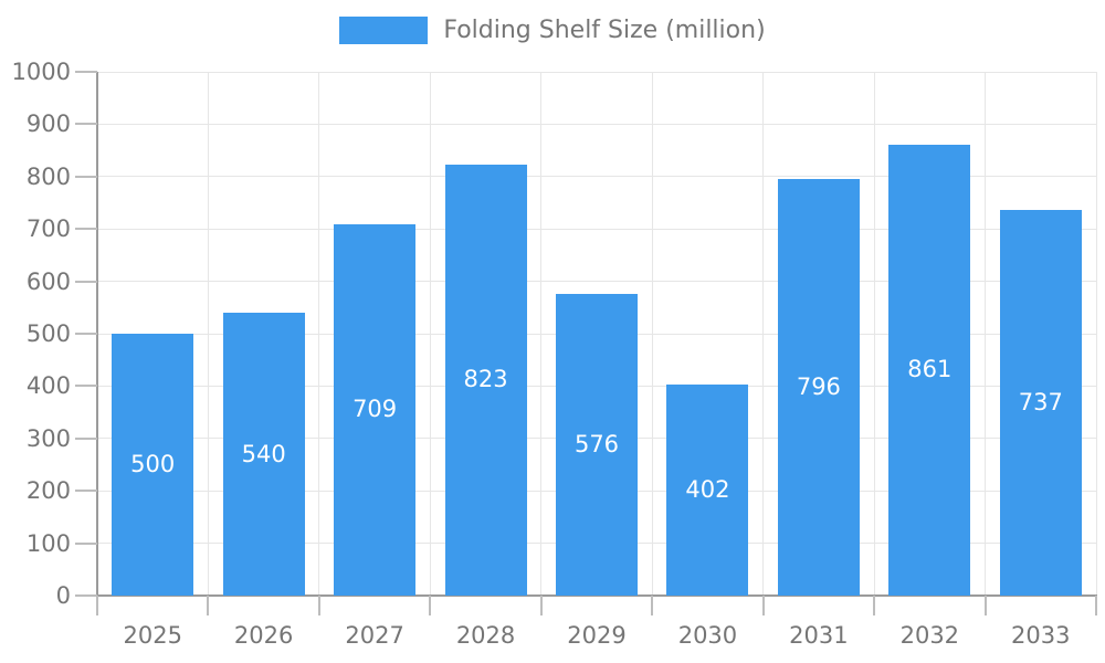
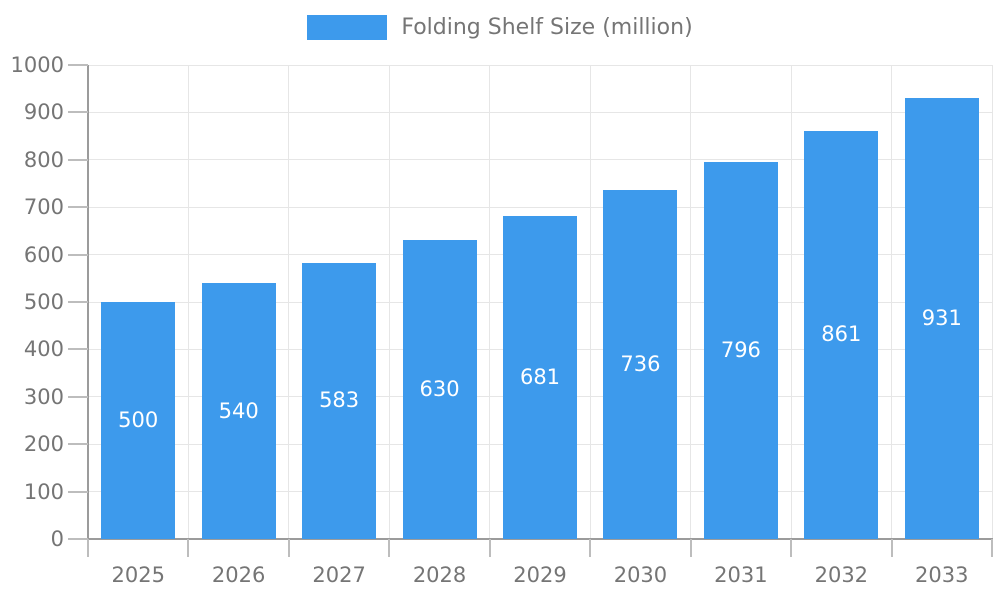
2027: 709 -> 583
2028: 823 -> 630
2029: 576 -> 681
2030: 402 -> 736
2033: 737 -> 931
